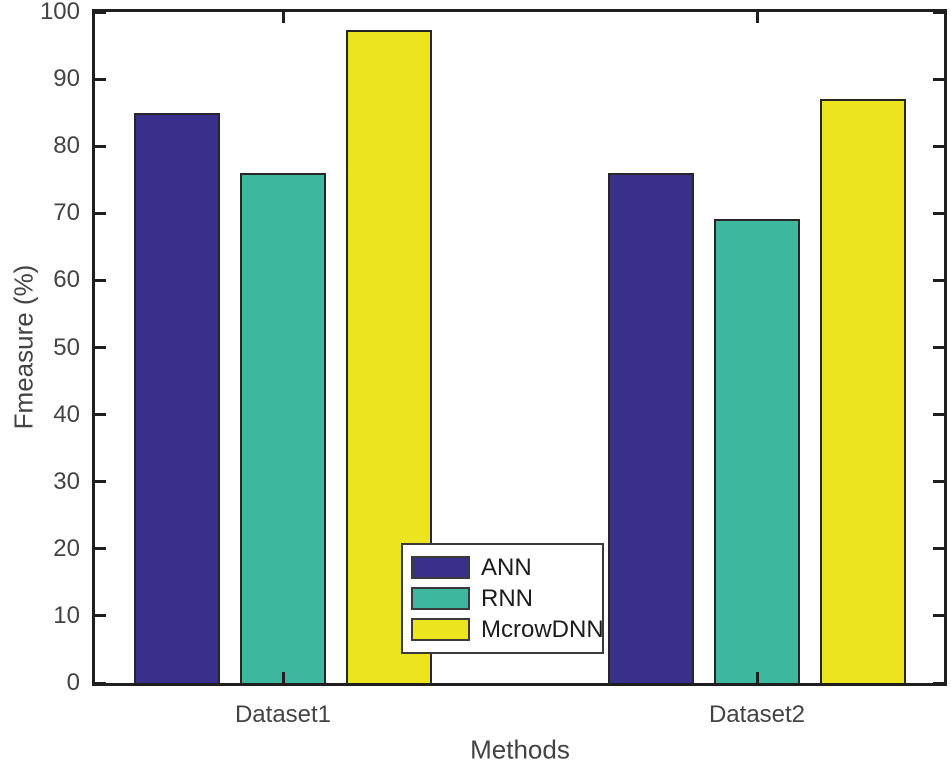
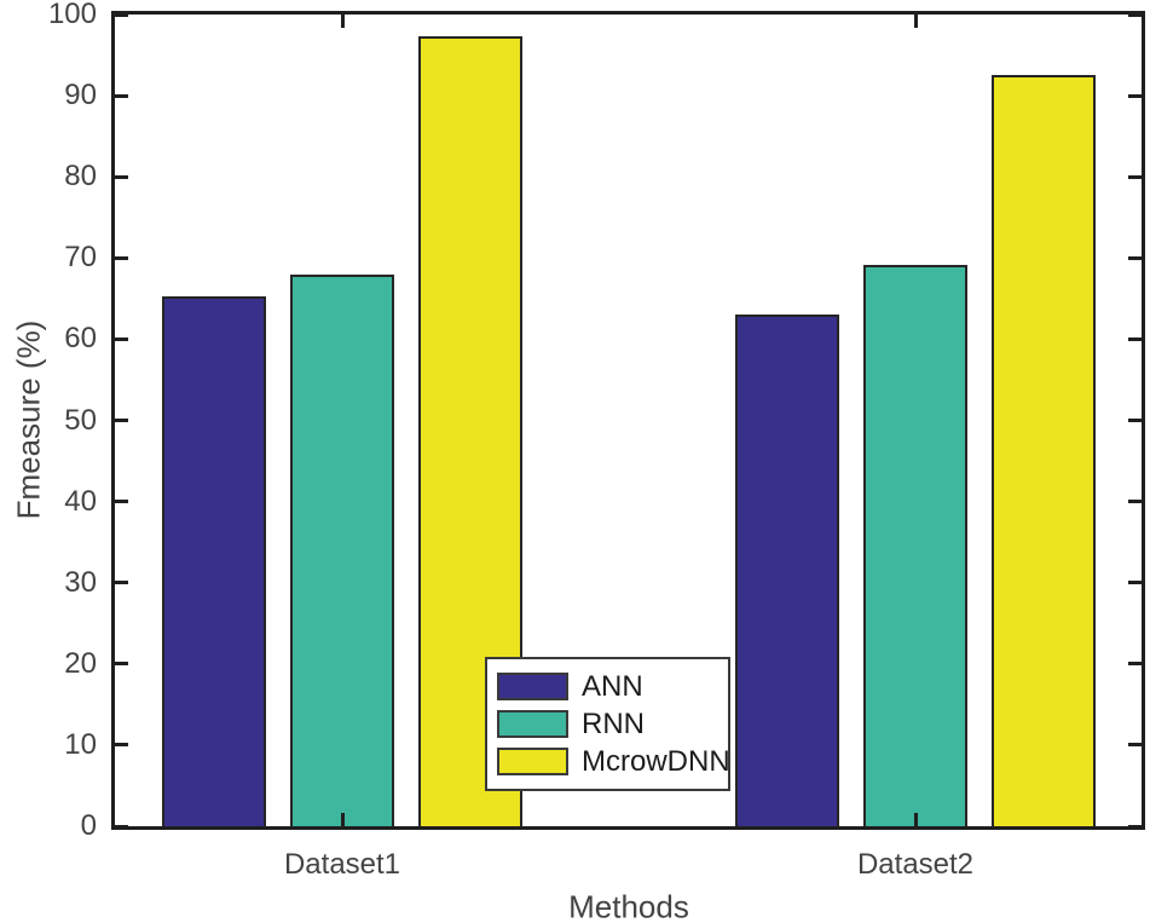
ANN/Dataset1: 85 -> 65
RNN/Dataset1: 76 -> 68
ANN/Dataset2: 76 -> 63
McrowDNN/Dataset2: 87 -> 92
